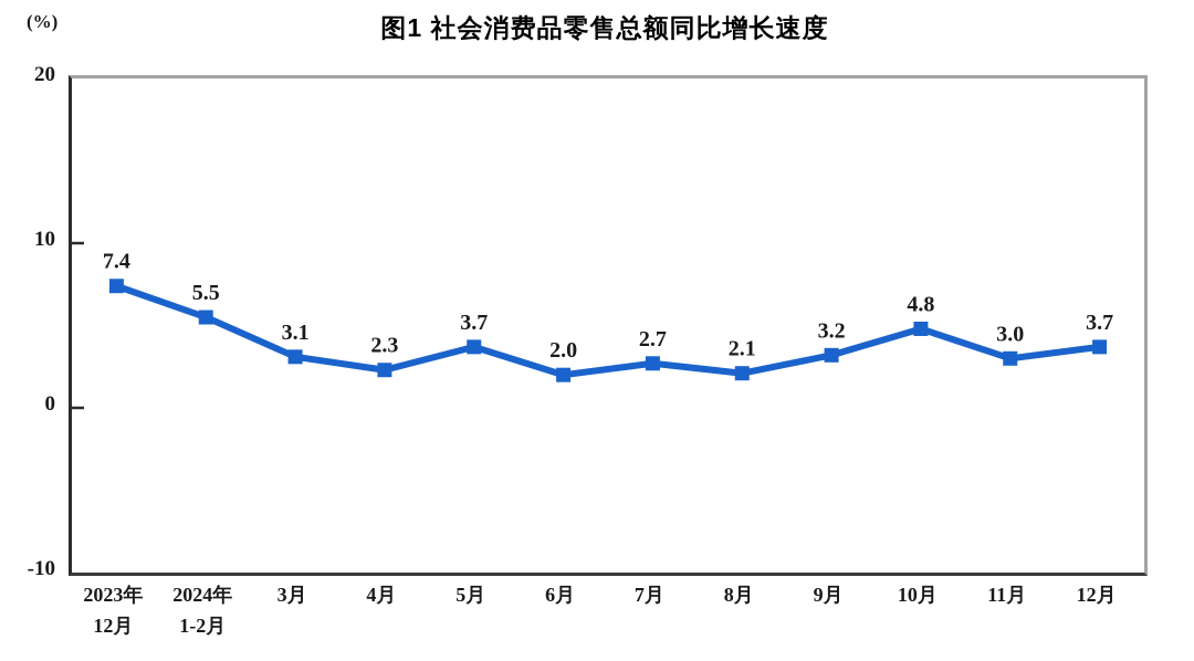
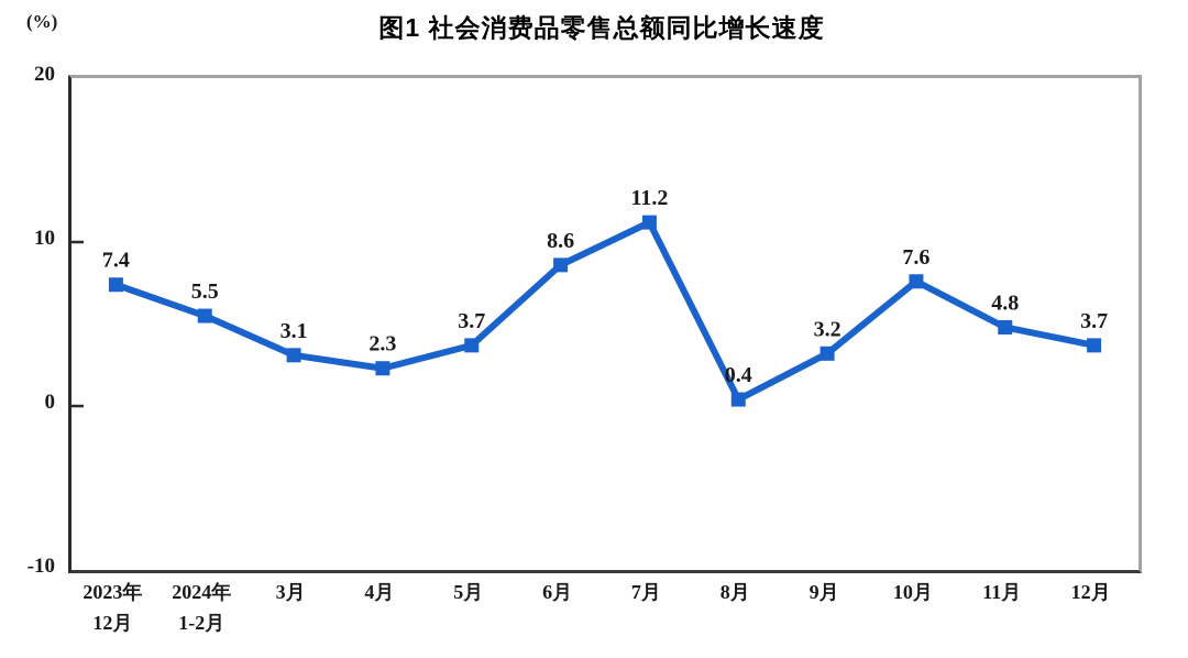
6月: 2.0 -> 8.6
7月: 2.7 -> 11.2
8月: 2.1 -> 0.4
10月: 4.8 -> 7.6
11月: 3.0 -> 4.8
